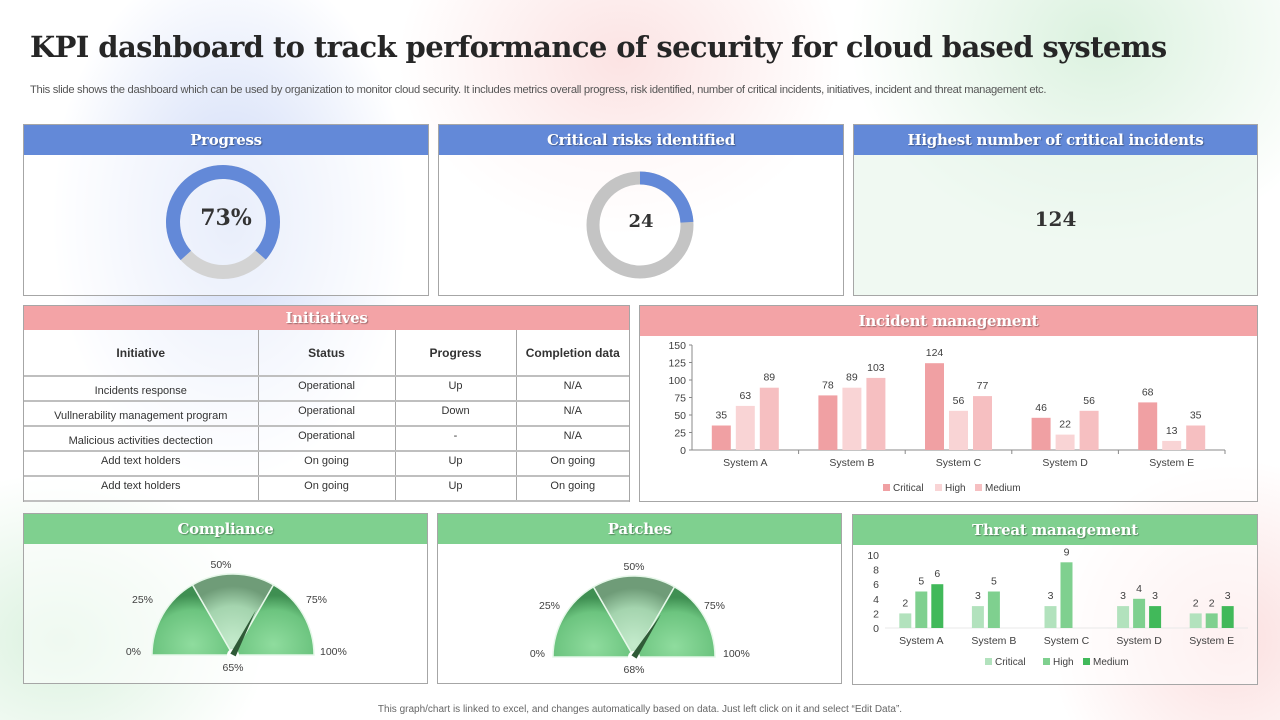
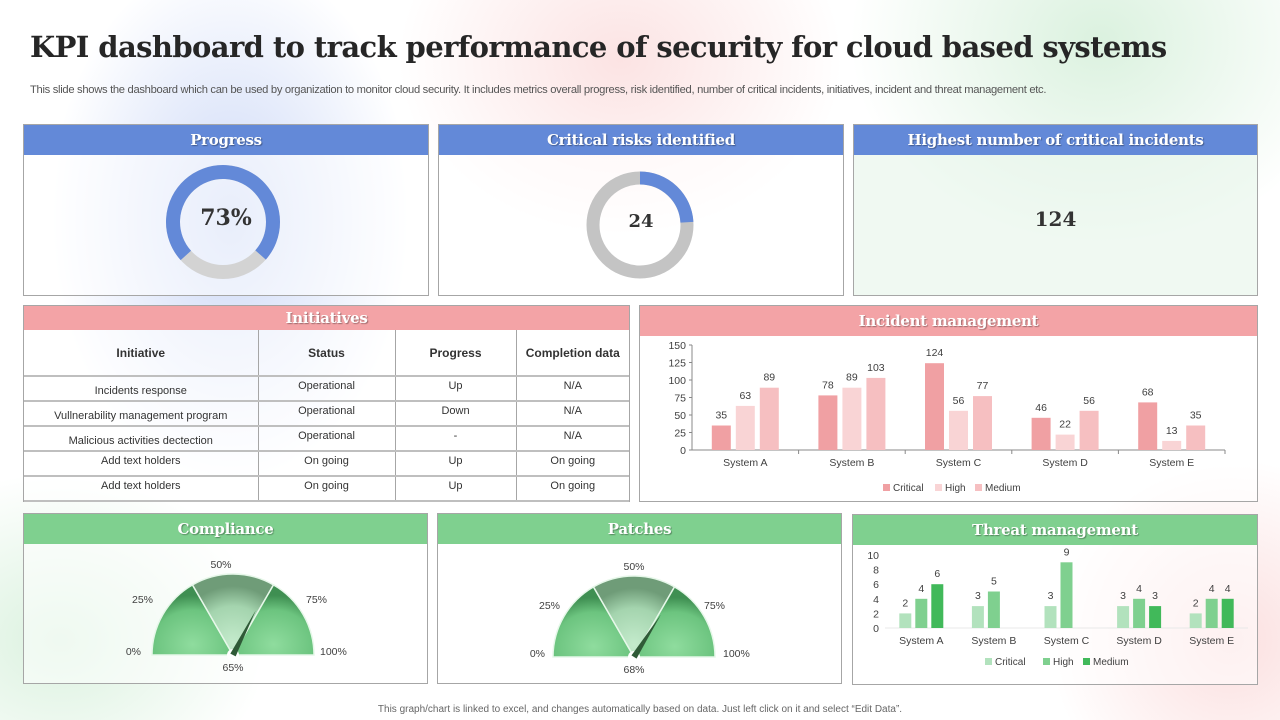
Threat management/High/System A: 5 -> 4
Threat management/High/System E: 2 -> 4
Threat management/Medium/System E: 3 -> 4
